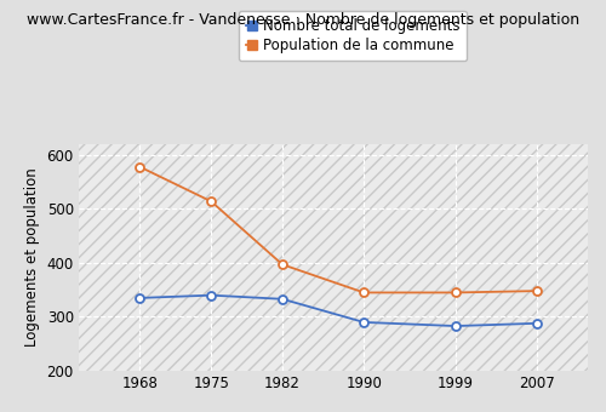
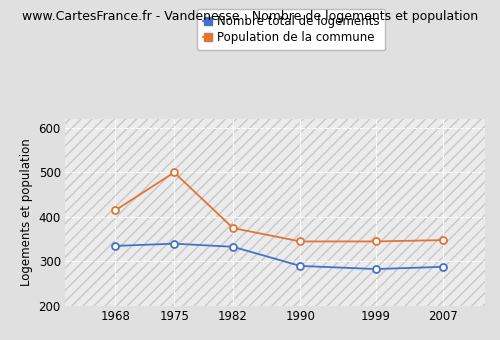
Population de la commune/1968: 578 -> 415
Population de la commune/1975: 514 -> 500
Population de la commune/1982: 397 -> 375
